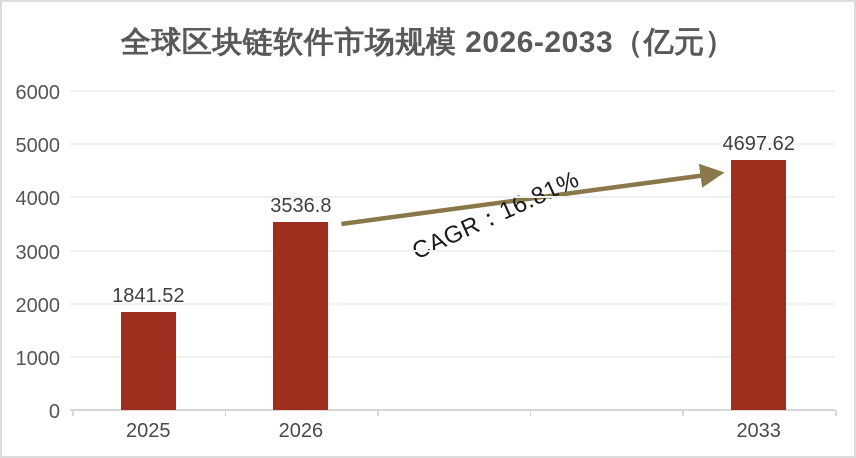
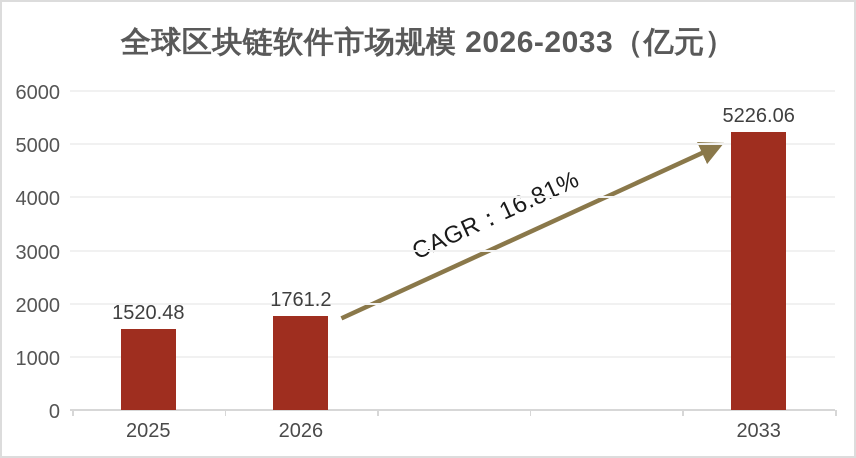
2025: 1841.52 -> 1520.48
2026: 3536.8 -> 1761.2
2033: 4697.62 -> 5226.06
